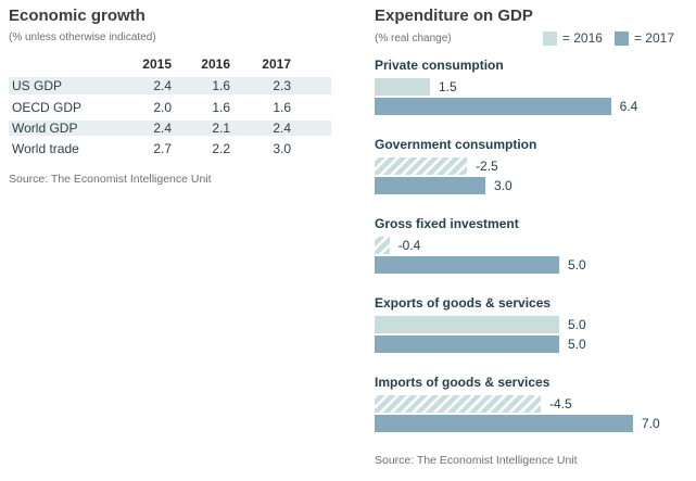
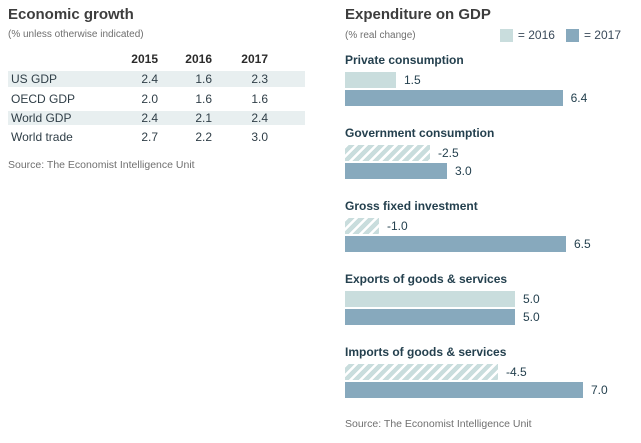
2016/Gross fixed investment: -0.4 -> -1.0
2017/Gross fixed investment: 5.0 -> 6.5
